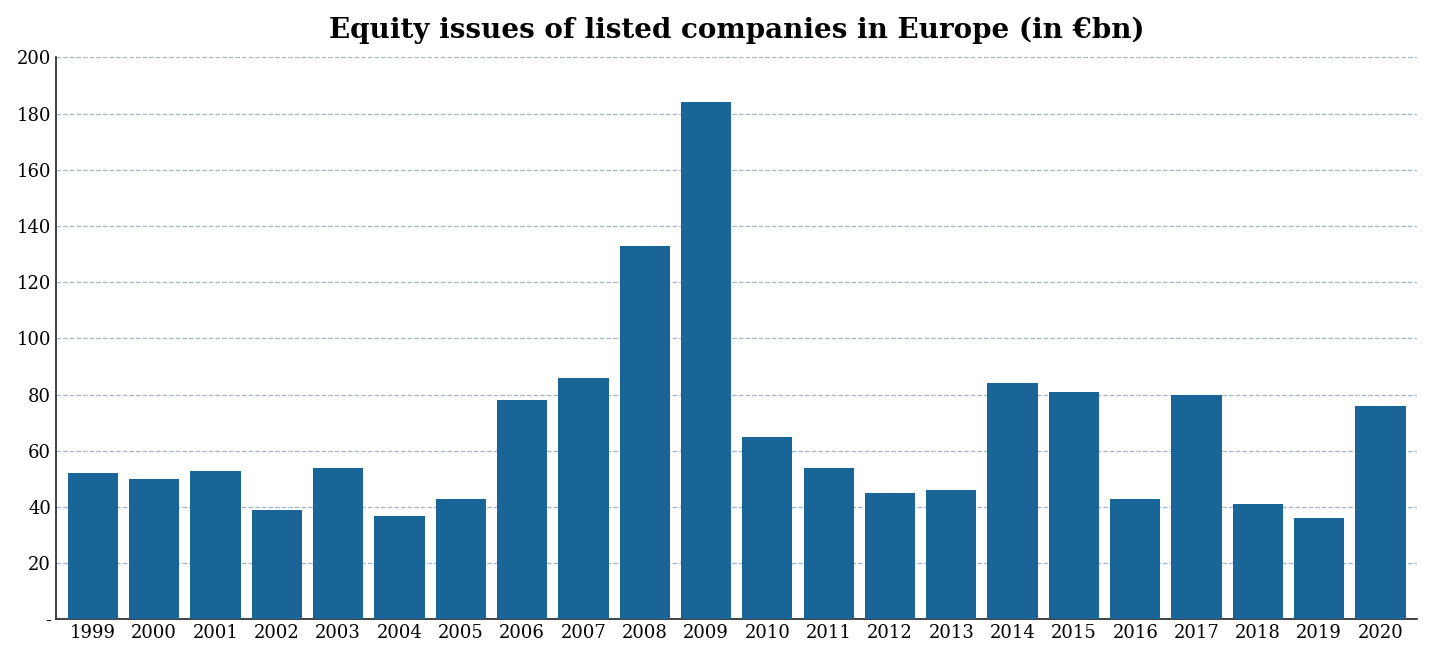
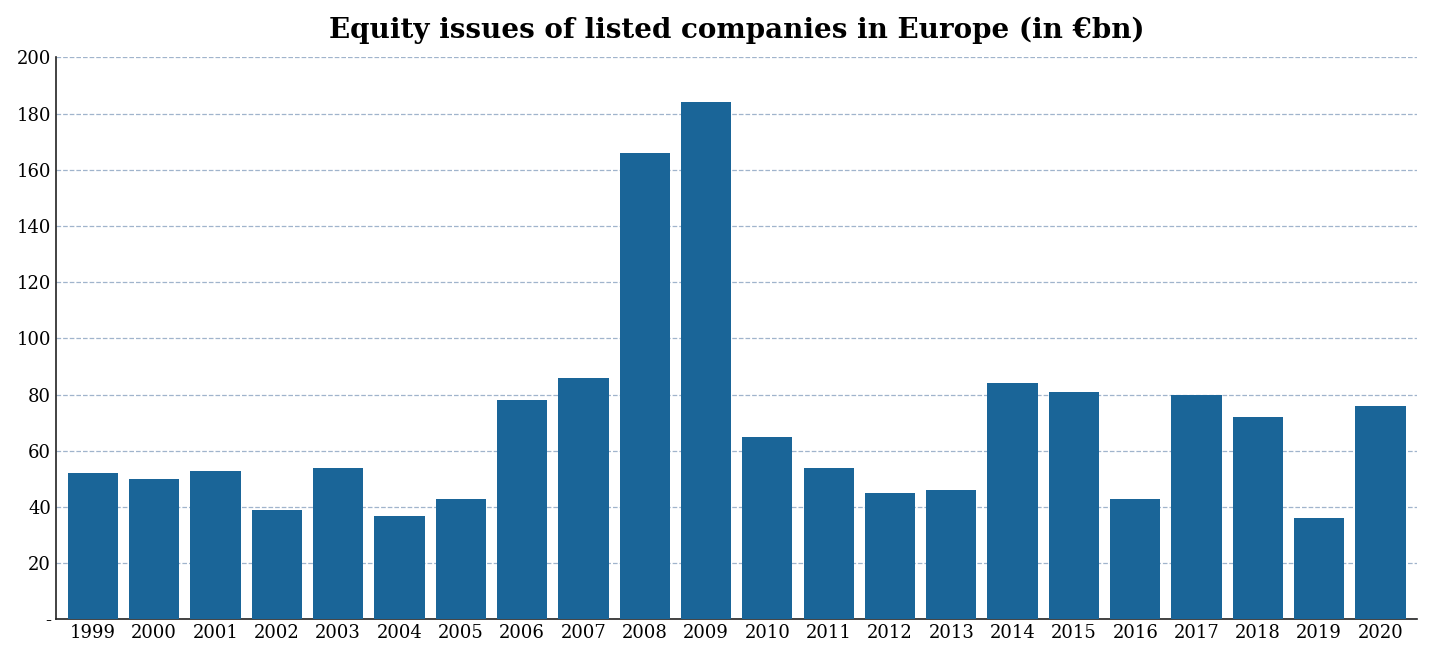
2008: 133 -> 166
2018: 41 -> 72
